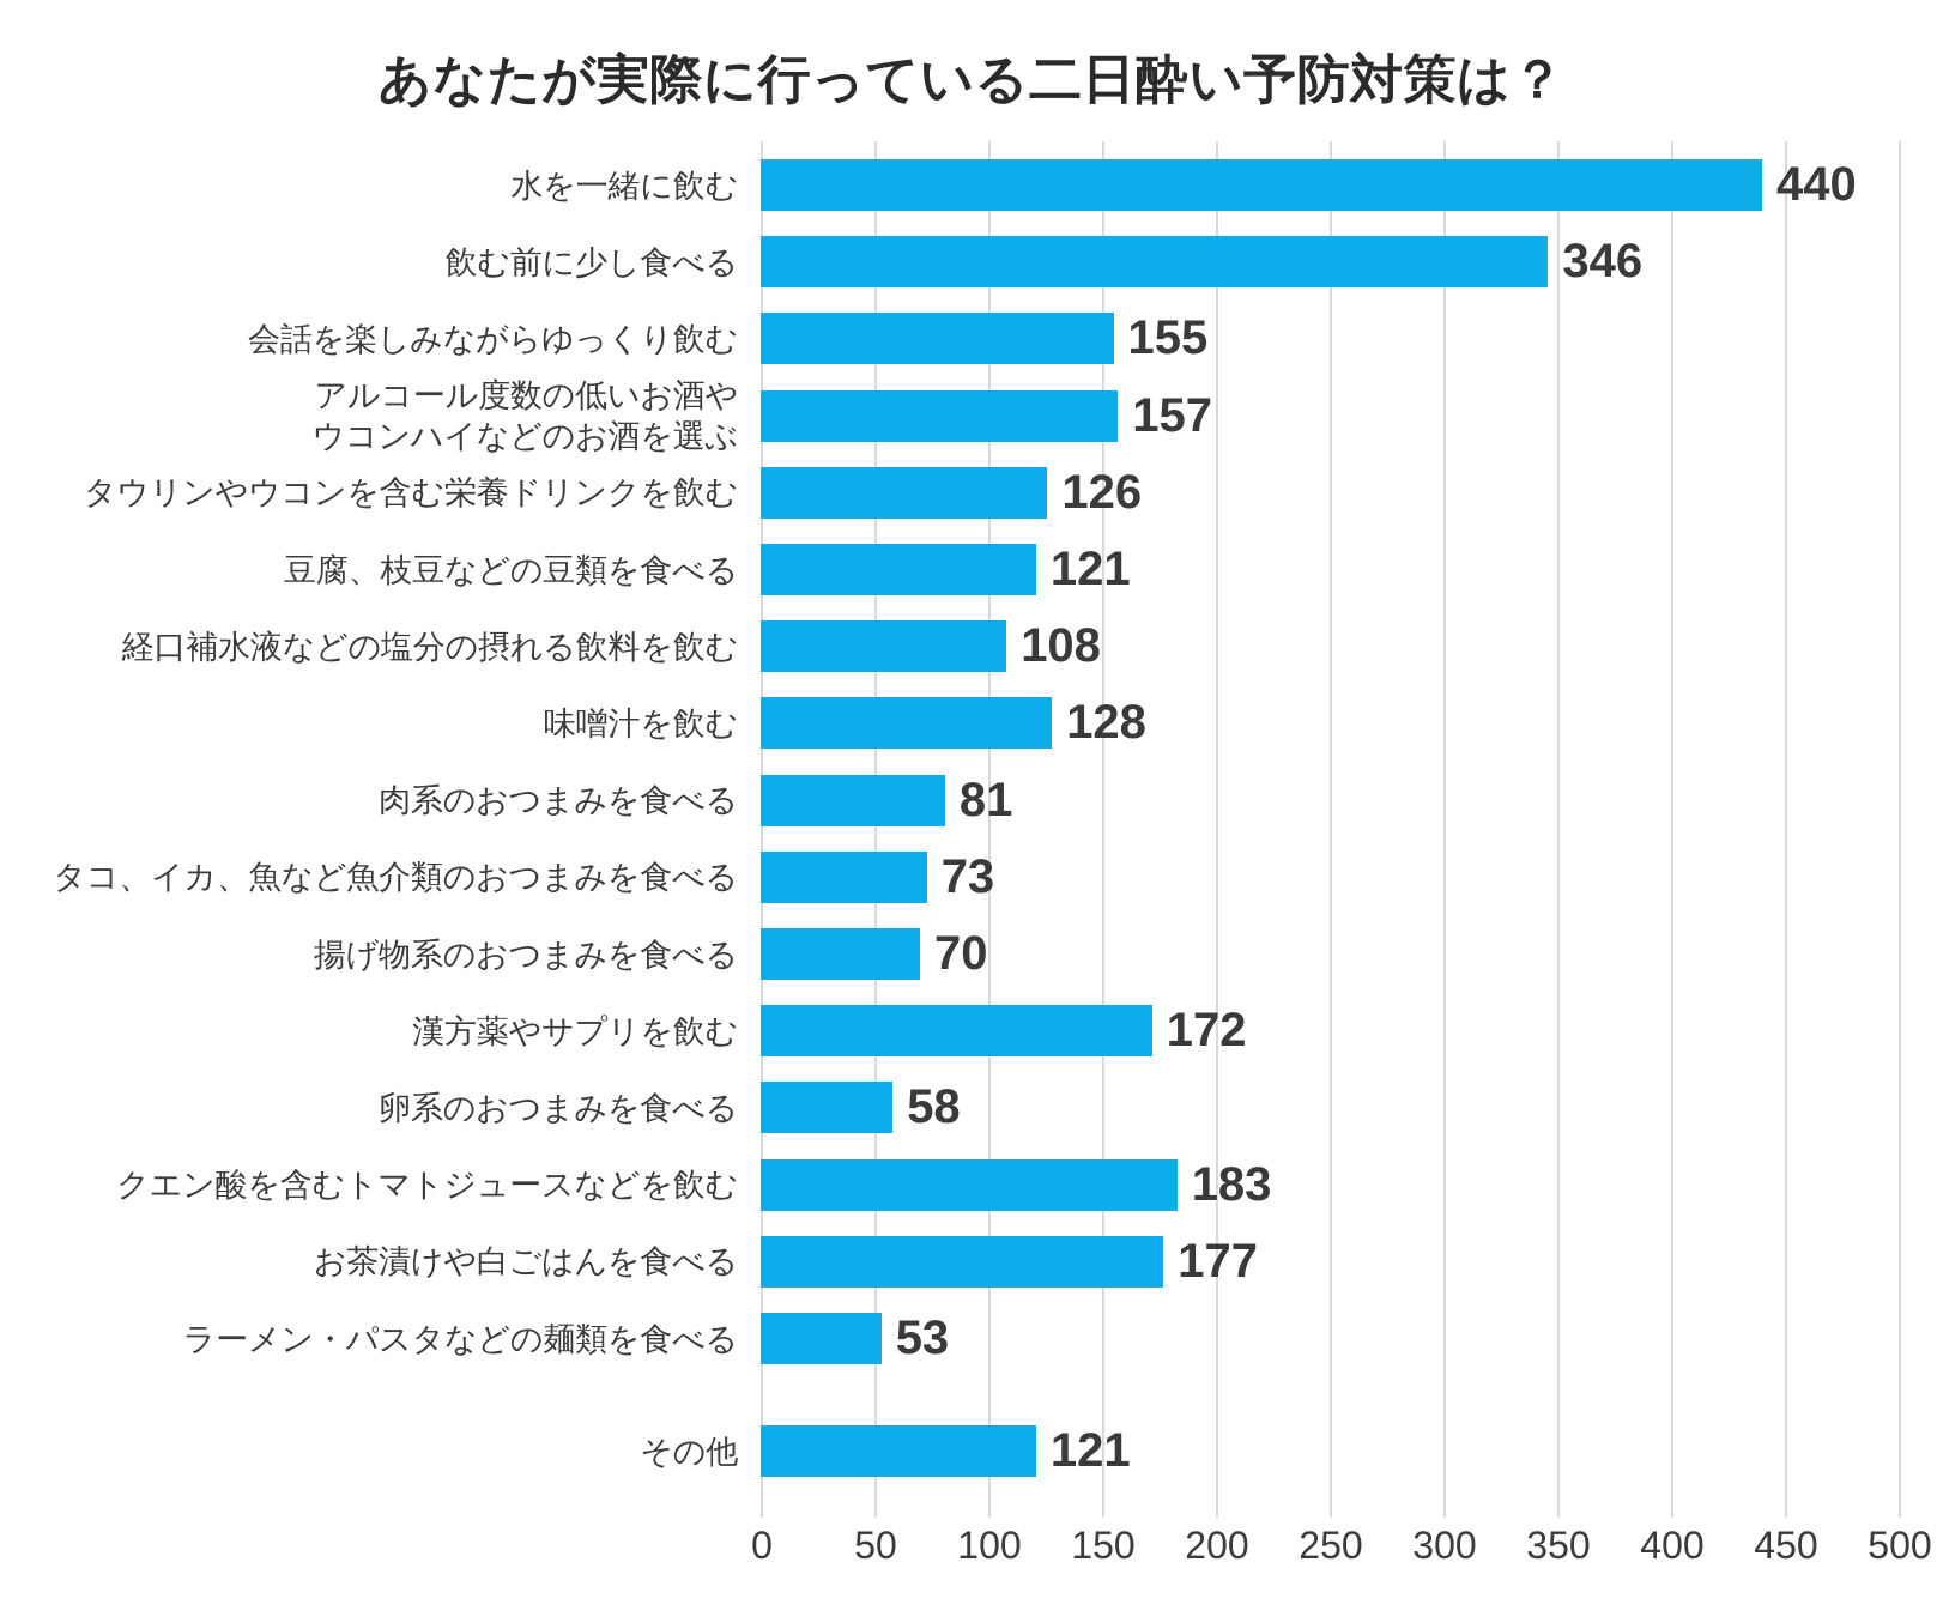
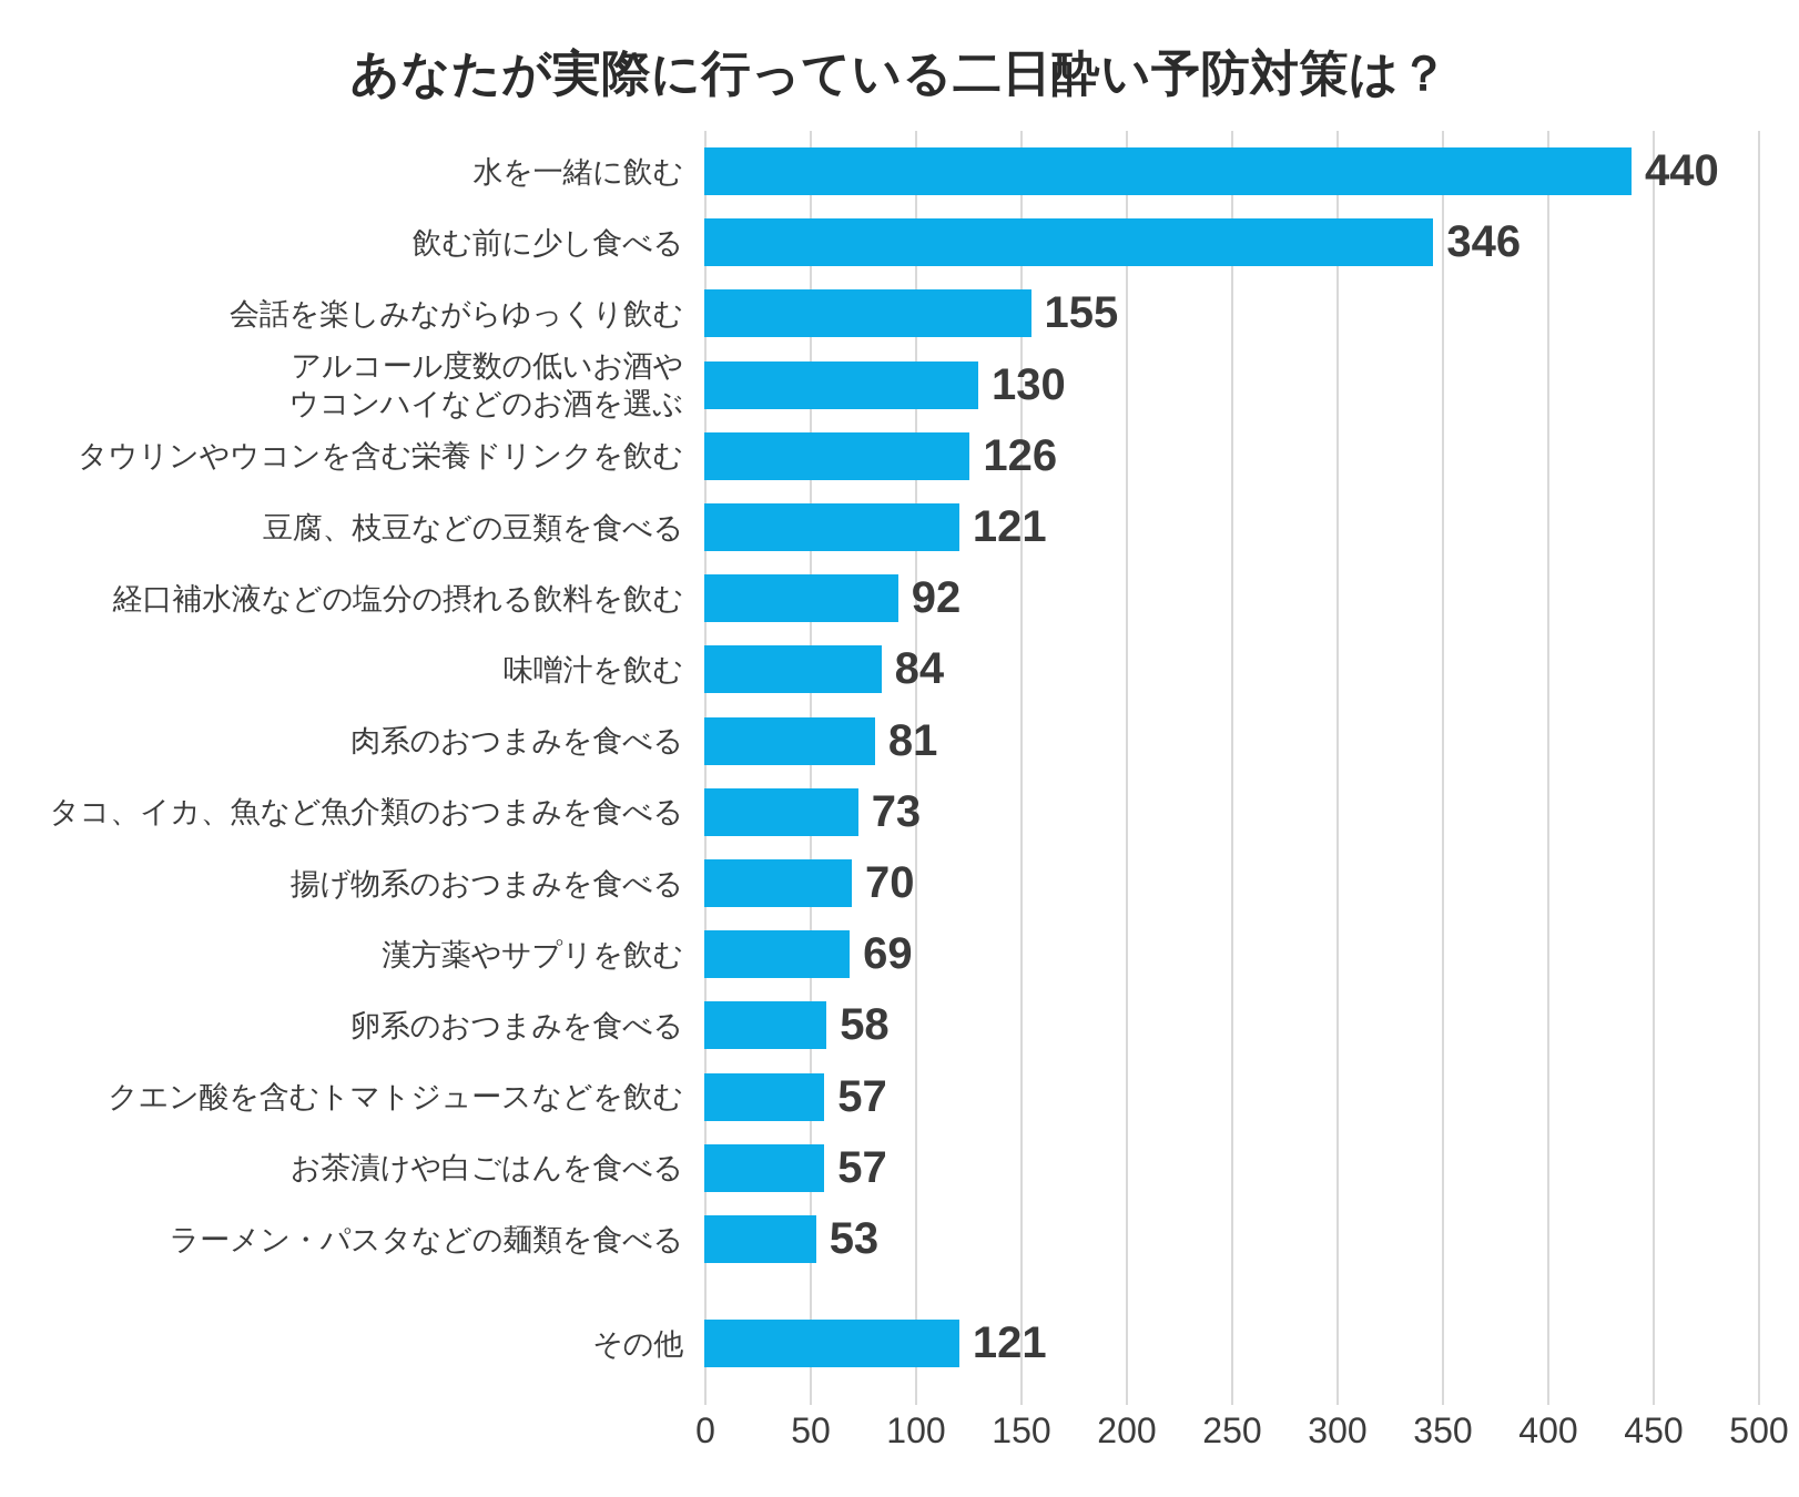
アルコール度数の低いお酒や ウコンハイなどのお酒を選ぶ: 157 -> 130
経口補水液などの塩分の摂れる飲料を飲む: 108 -> 92
味噌汁を飲む: 128 -> 84
漢方薬やサプリを飲む: 172 -> 69
クエン酸を含むトマトジュースなどを飲む: 183 -> 57
お茶漬けや白ごはんを食べる: 177 -> 57
